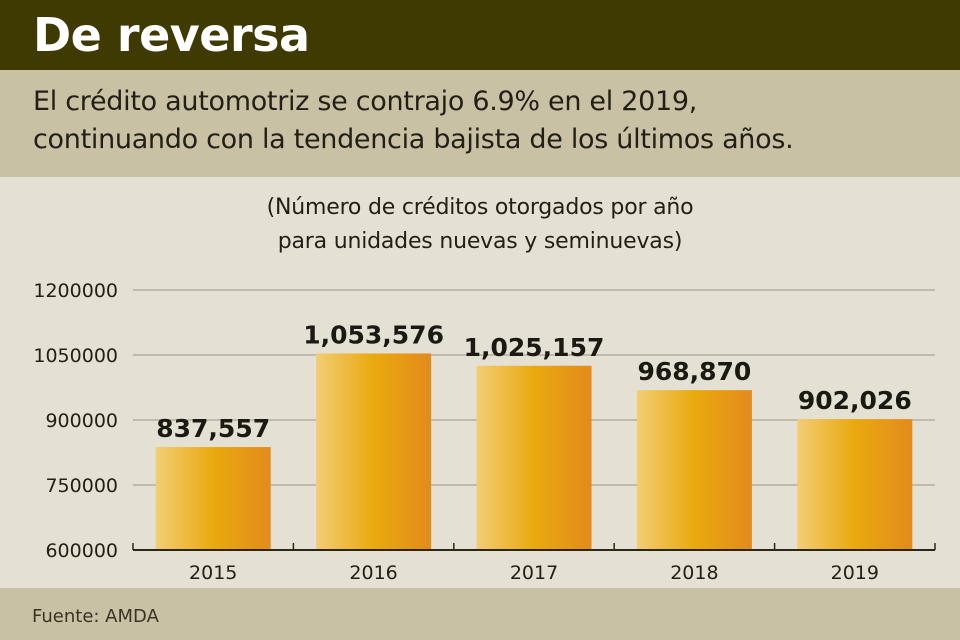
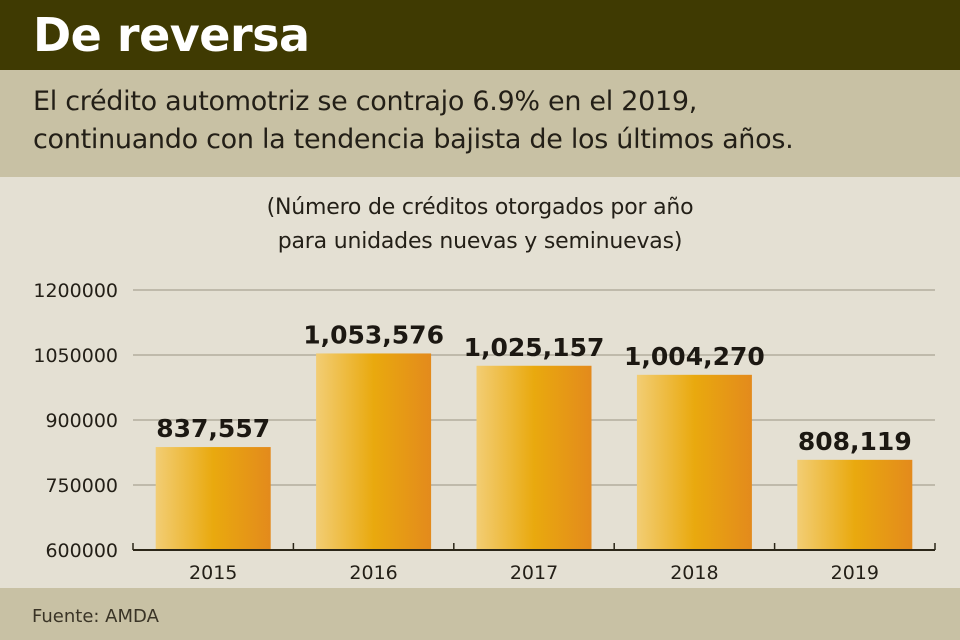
2018: 968,870 -> 1,004,270
2019: 902,026 -> 808,119
